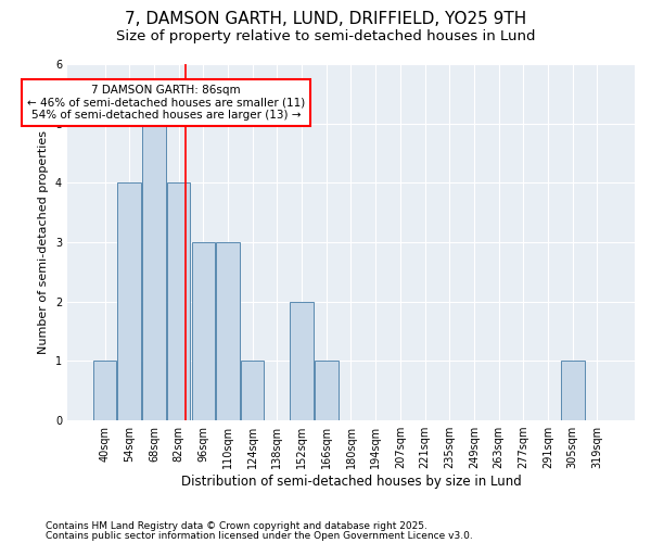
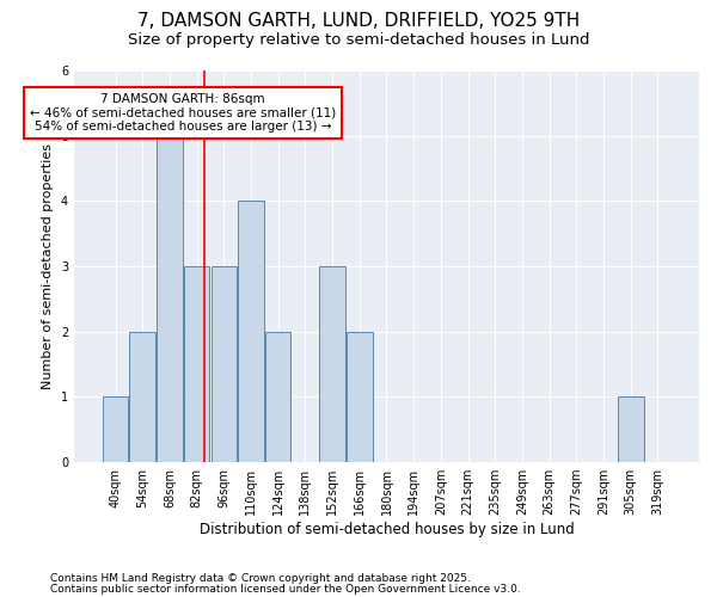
54sqm: 4 -> 2
82sqm: 4 -> 3
110sqm: 3 -> 4
124sqm: 1 -> 2
152sqm: 2 -> 3
166sqm: 1 -> 2
